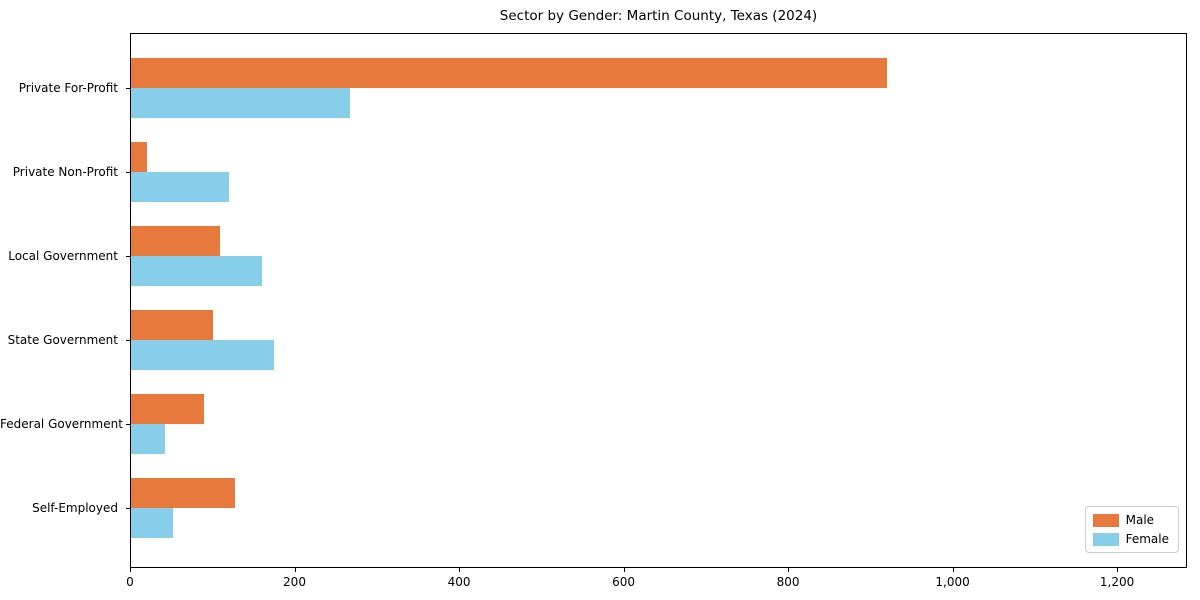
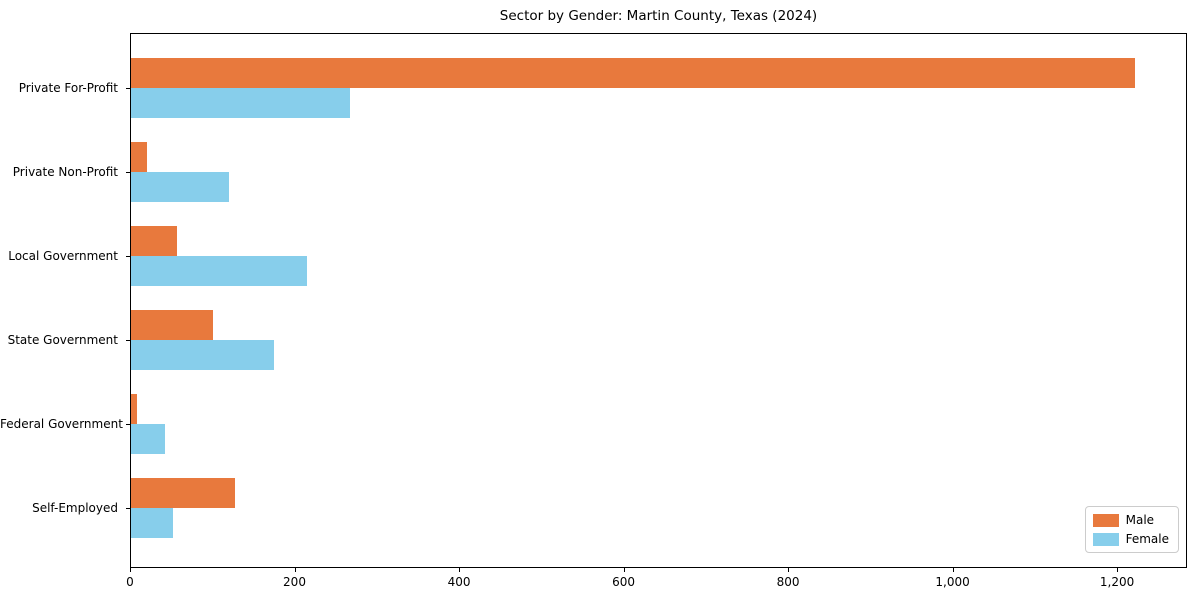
Male/Private For-Profit: 920 -> 1220
Male/Local Government: 110 -> 60
Female/Local Government: 160 -> 220
Male/Federal Government: 90 -> 10
